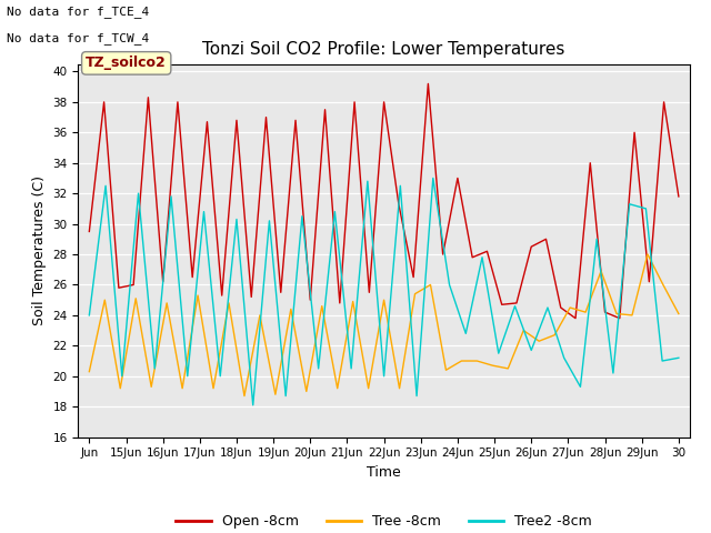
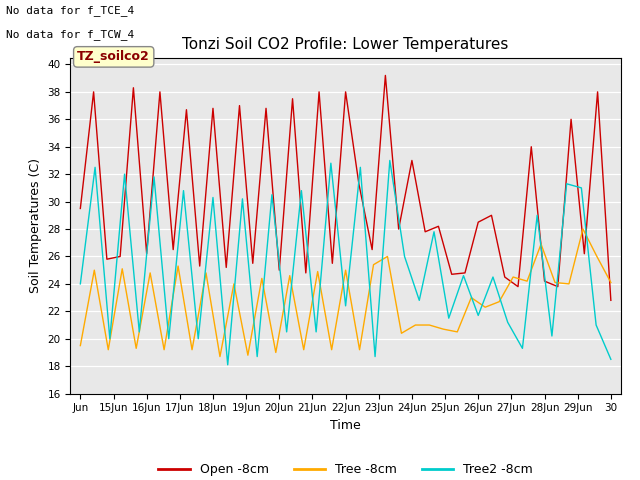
Tree -8cm/Jun: 20.3 -> 19.5
Tree2 -8cm/22Jun: 20.0 -> 22.4
Open -8cm/30: 31.8 -> 22.8
Tree2 -8cm/30: 21.2 -> 18.5
